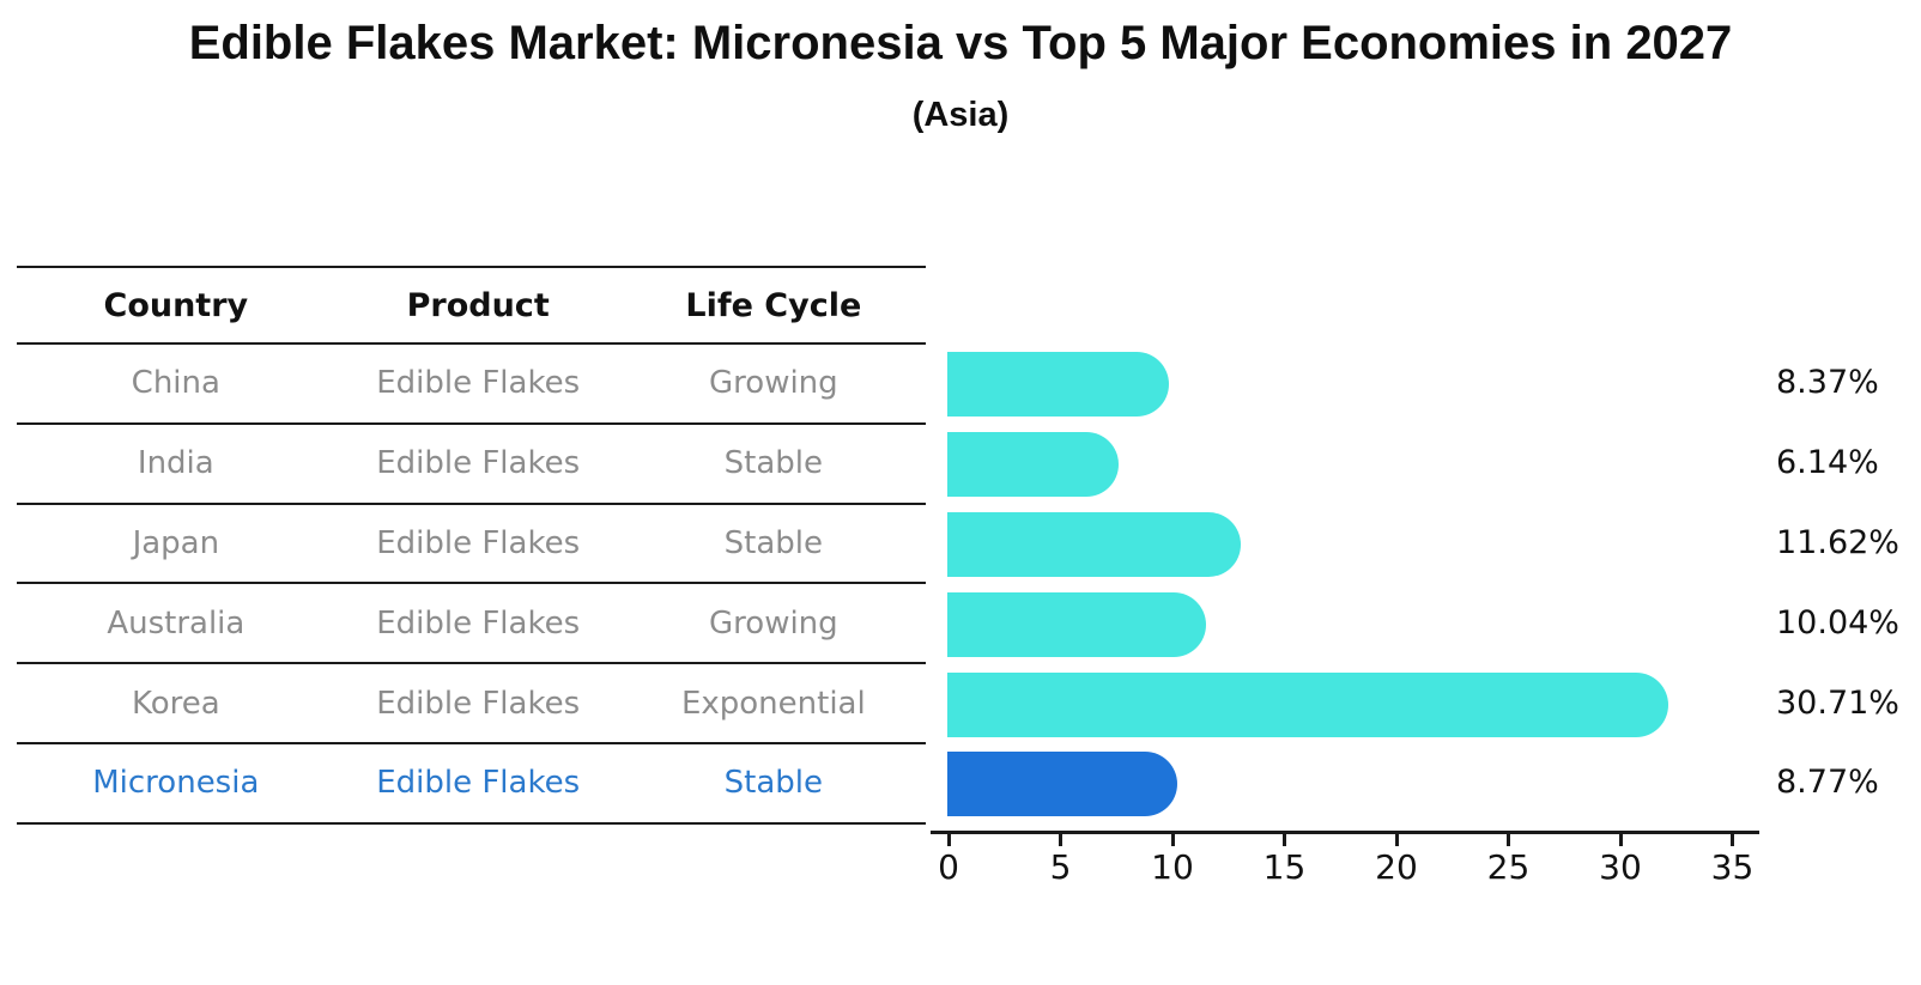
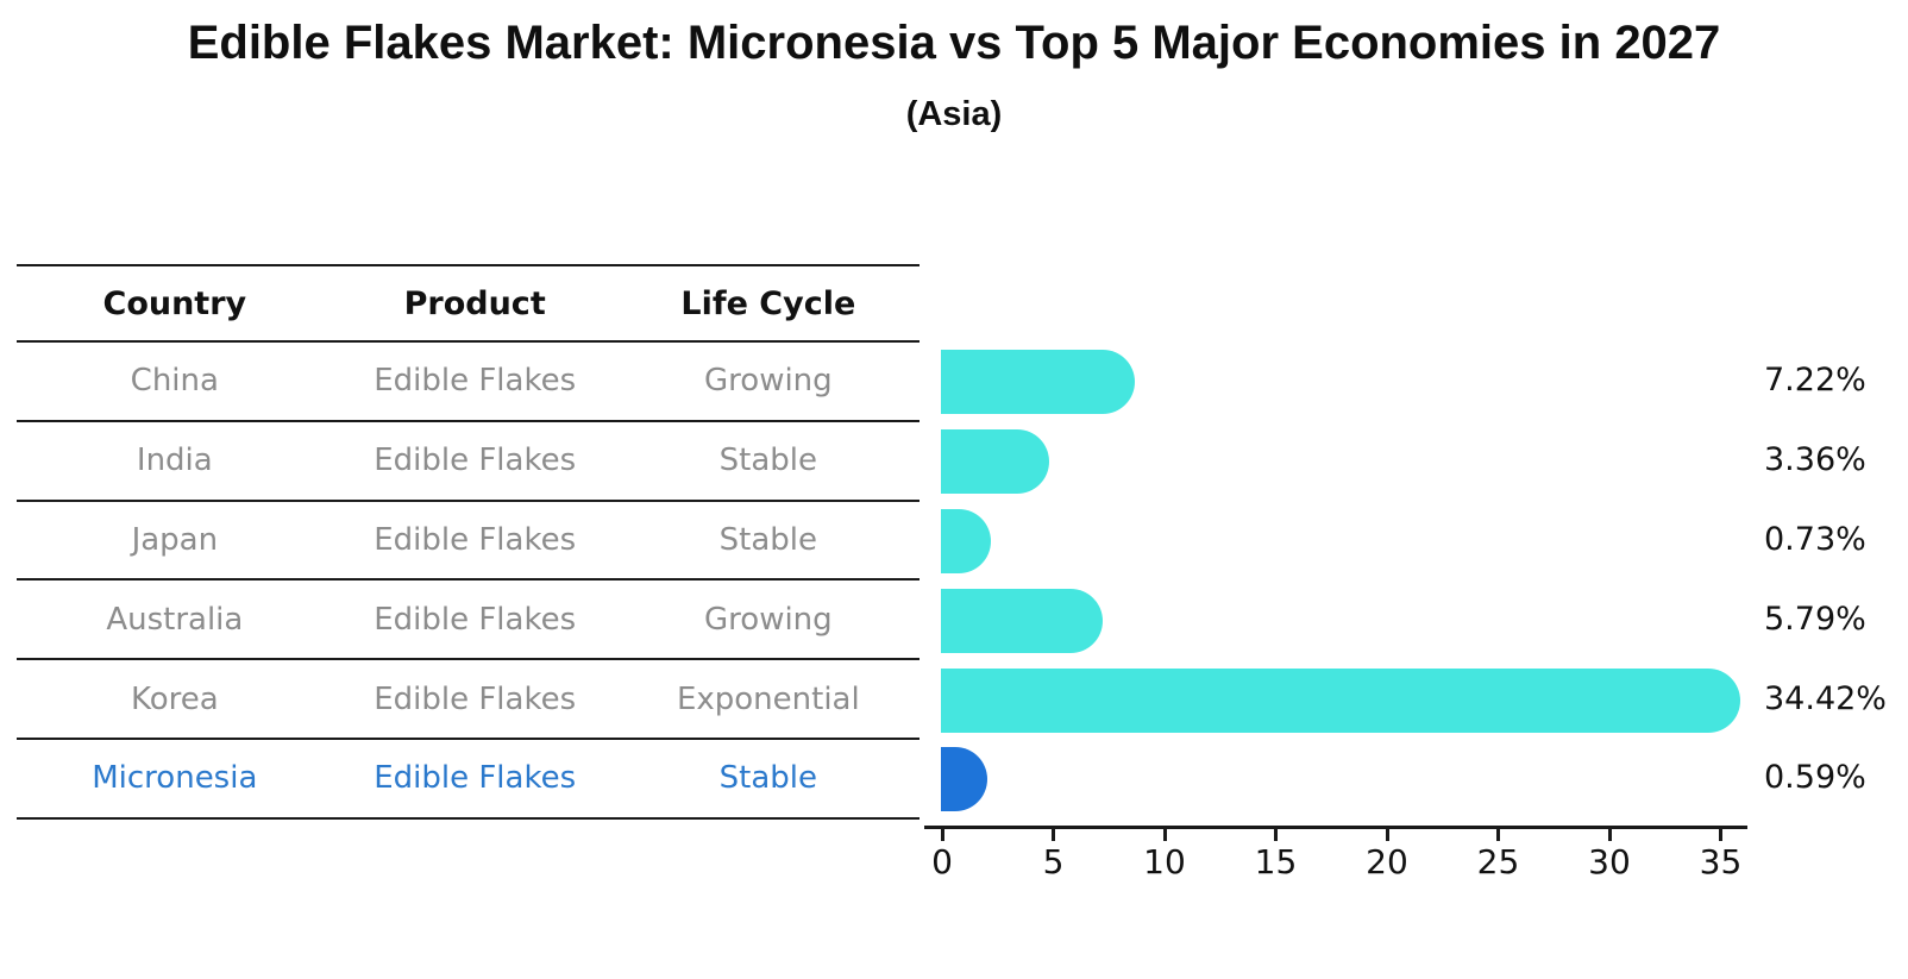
China: 8.37% -> 7.22%
India: 6.14% -> 3.36%
Japan: 11.62% -> 0.73%
Australia: 10.04% -> 5.79%
Korea: 30.71% -> 34.42%
Micronesia: 8.77% -> 0.59%
